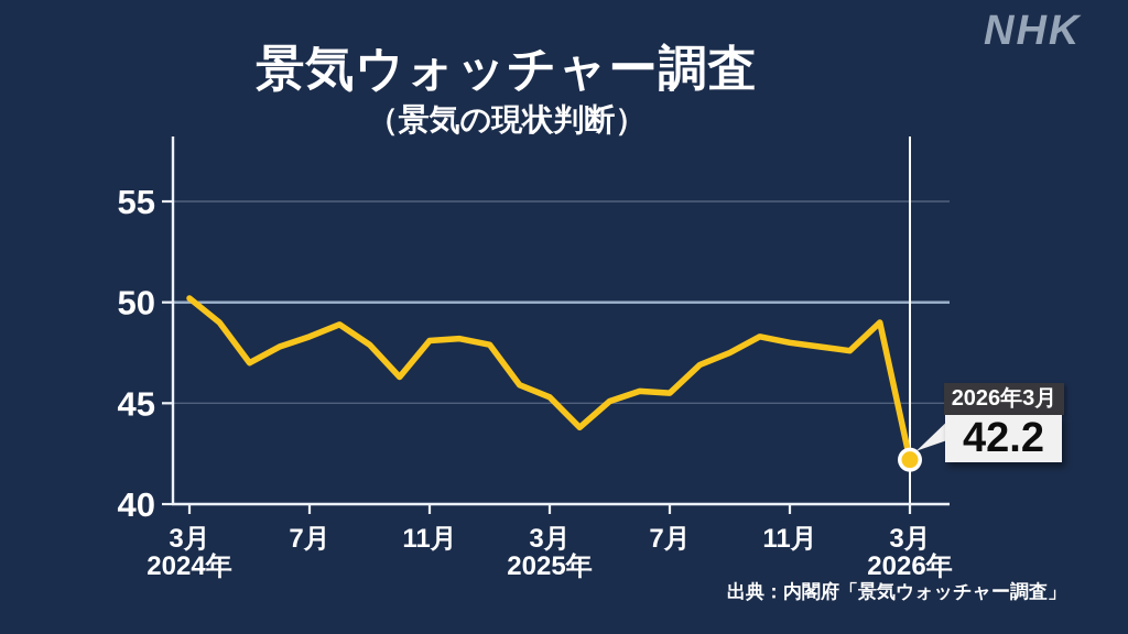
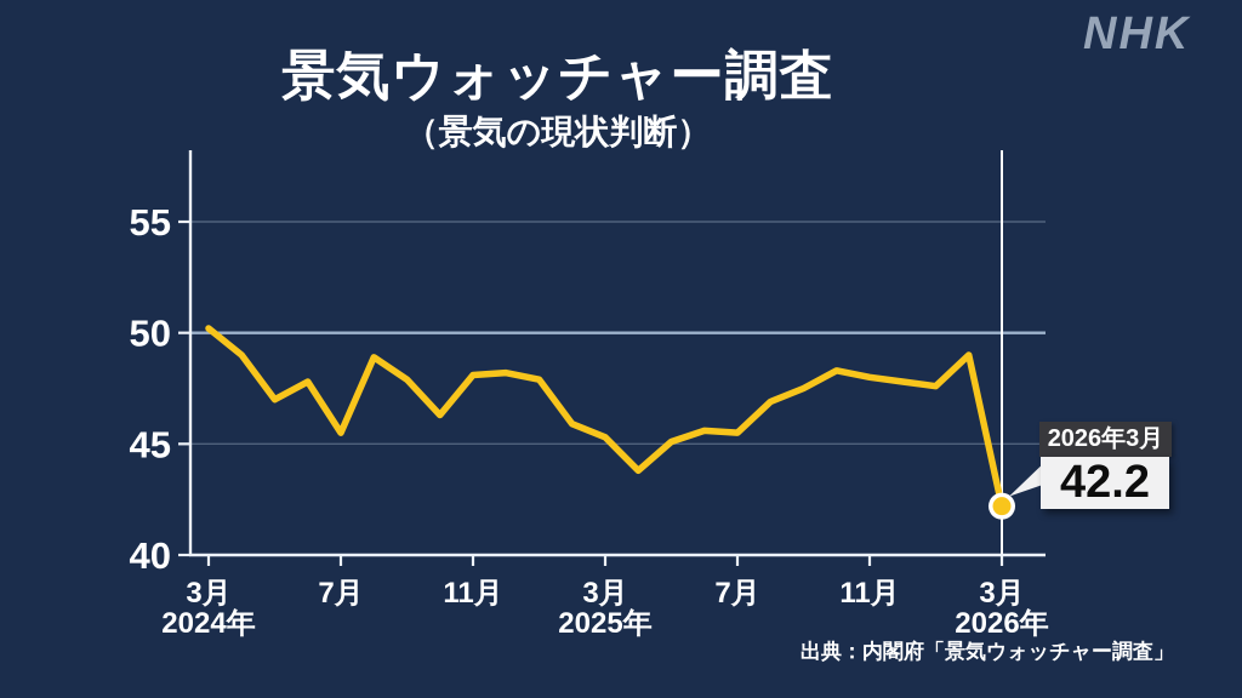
2024年7月: 48.3 -> 45.5
